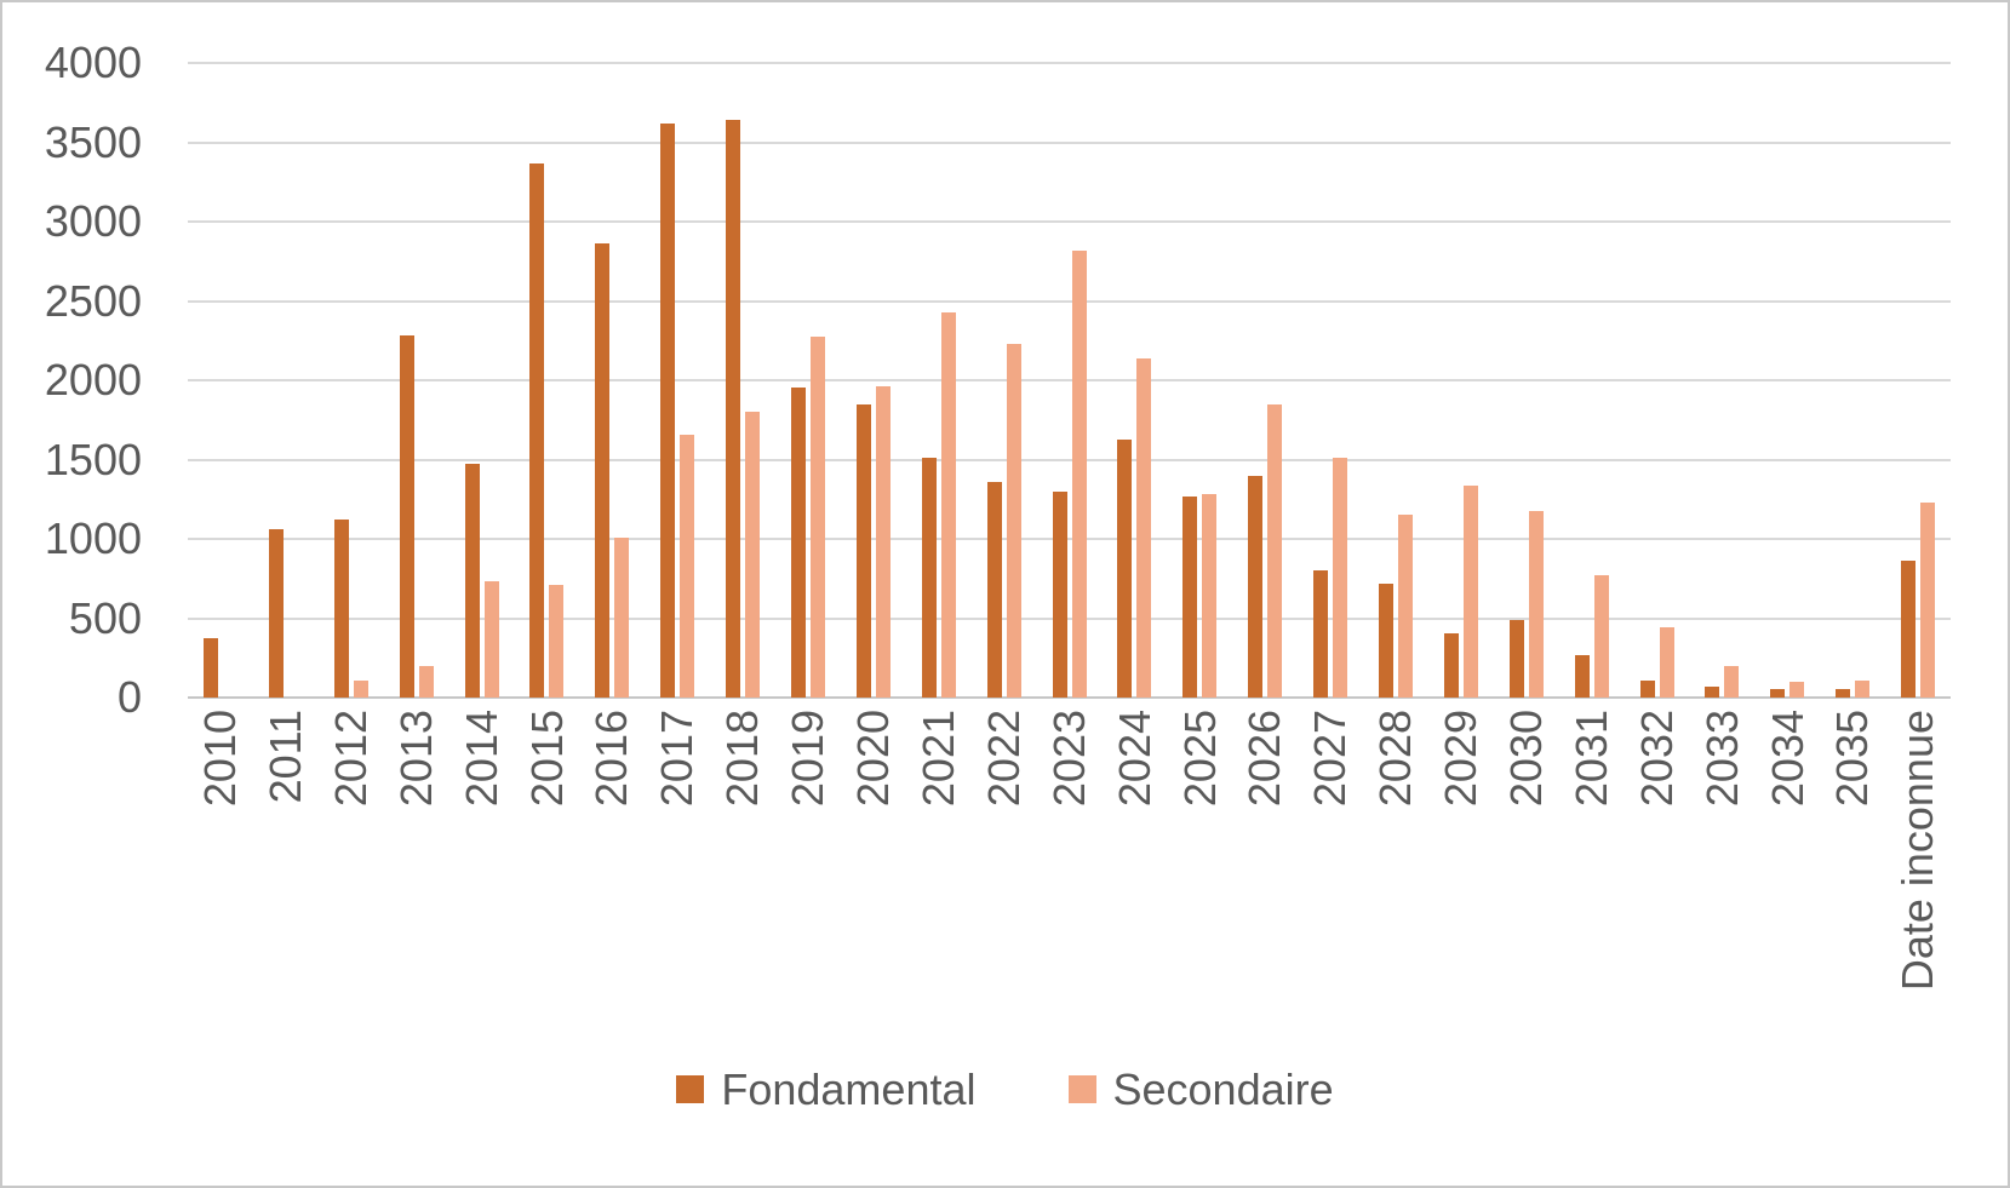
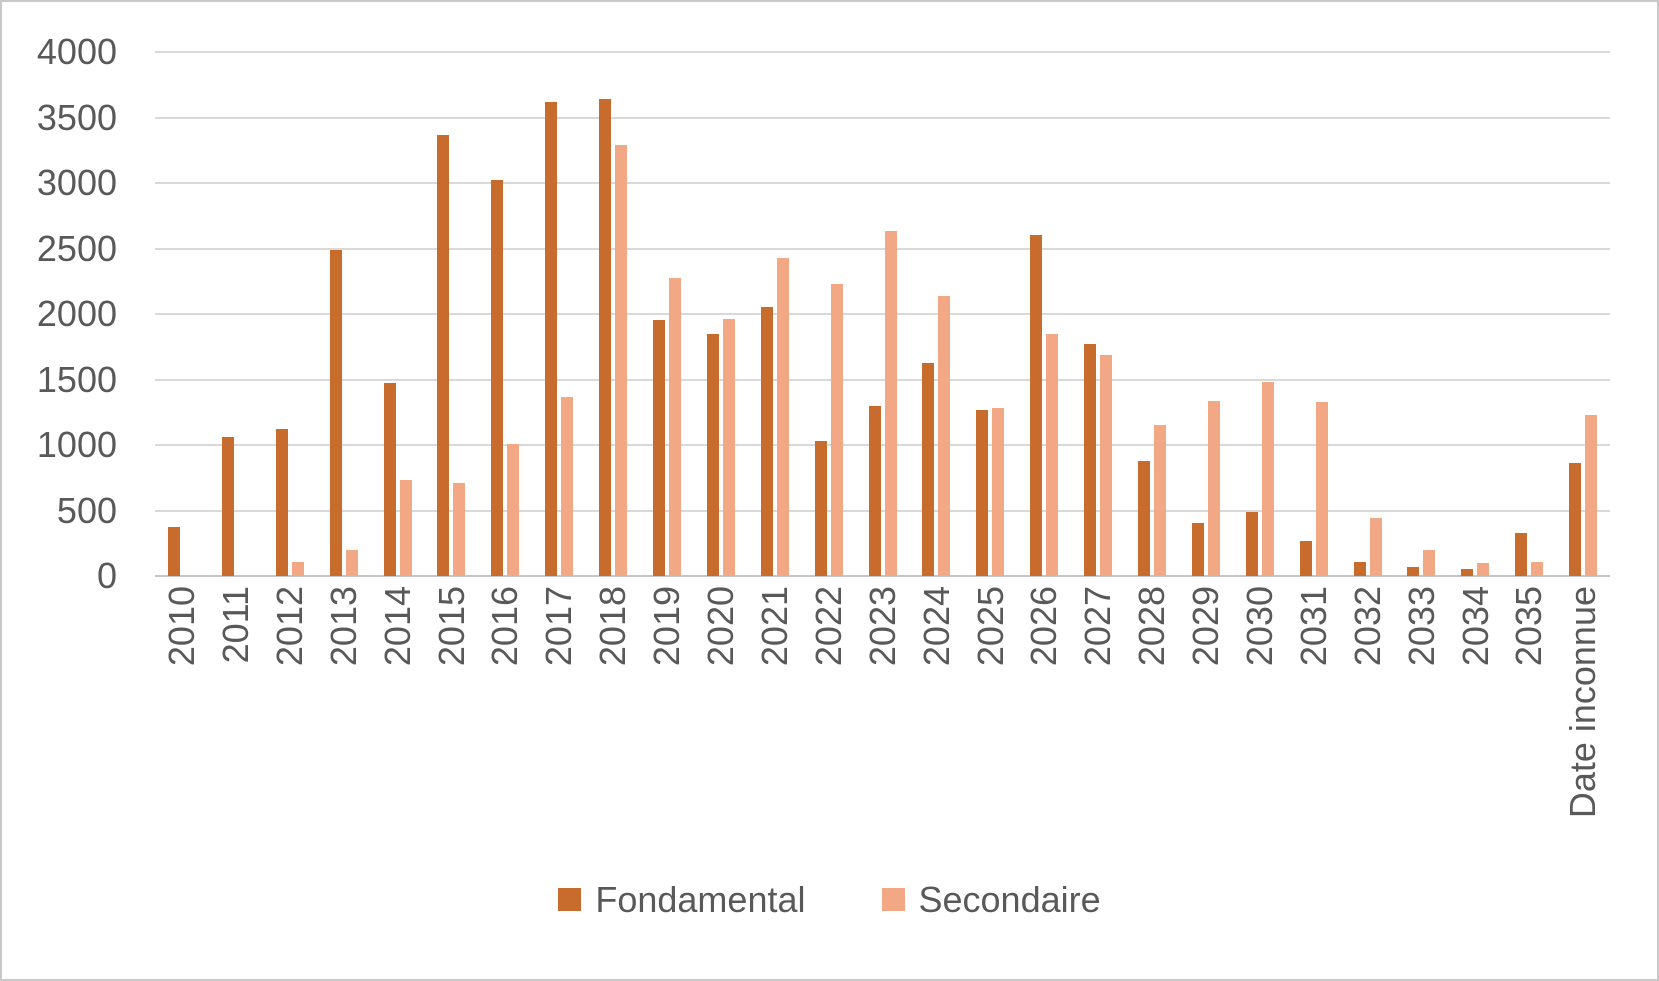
Fondamental/2013: 2280 -> 2490
Fondamental/2016: 2860 -> 3020
Secondaire/2017: 1660 -> 1370
Secondaire/2018: 1800 -> 3290
Fondamental/2021: 1520 -> 2050
Fondamental/2022: 1360 -> 1030
Secondaire/2023: 2820 -> 2630
Fondamental/2026: 1400 -> 2600
Fondamental/2027: 800 -> 1770
Secondaire/2027: 1520 -> 1690
Fondamental/2028: 720 -> 880
Secondaire/2030: 1180 -> 1480
Secondaire/2031: 770 -> 1330
Fondamental/2035: 50 -> 330
